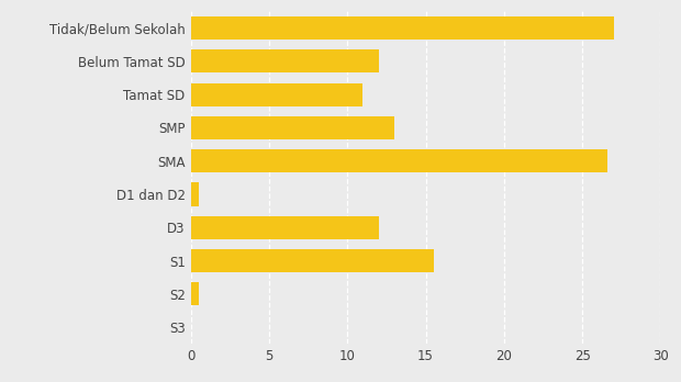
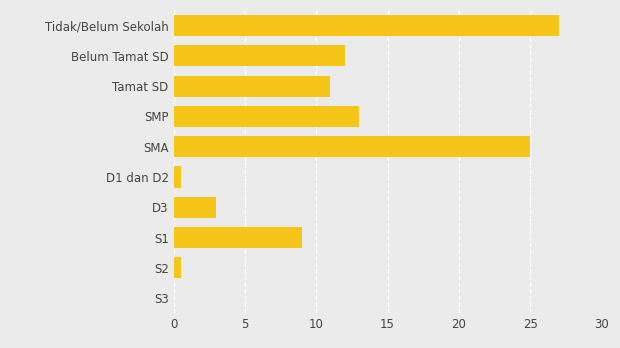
SMA: 26.6 -> 25.0
D3: 12.0 -> 3.0
S1: 15.5 -> 9.0
